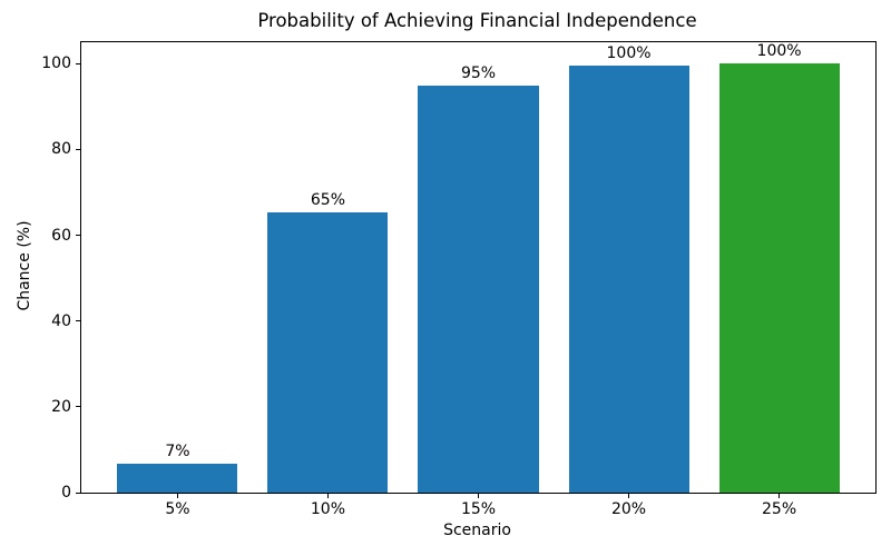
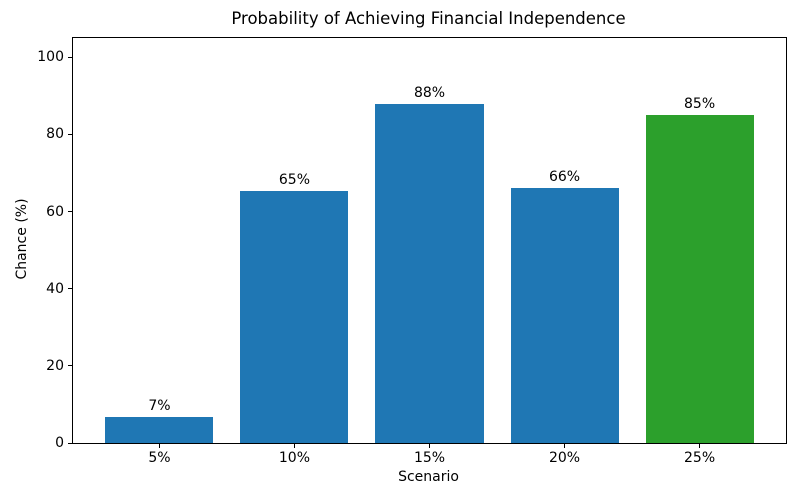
15%: 95% -> 88%
20%: 100% -> 66%
25%: 100% -> 85%
